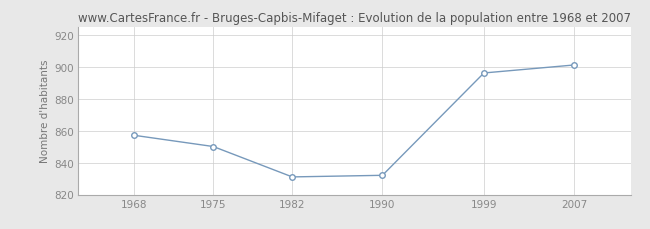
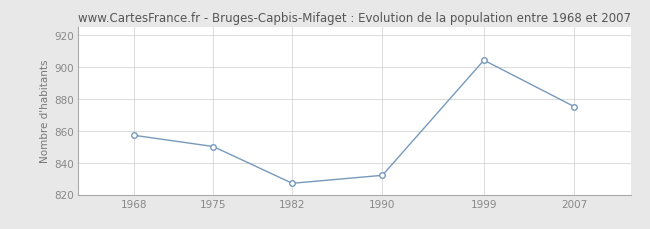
1982: 831 -> 827
1999: 896 -> 904
2007: 901 -> 875
